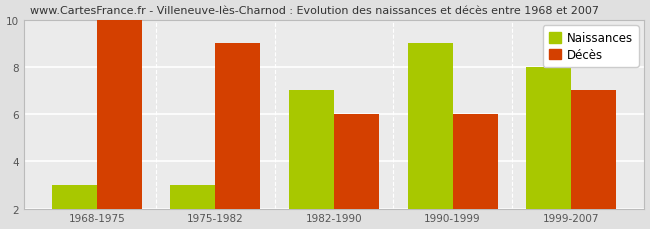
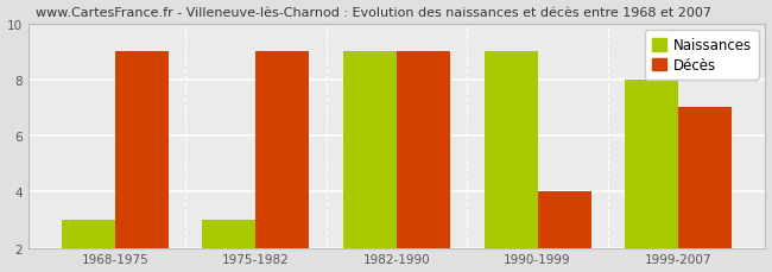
Décès/1968-1975: 10 -> 9
Naissances/1982-1990: 7 -> 9
Décès/1982-1990: 6 -> 9
Décès/1990-1999: 6 -> 4
